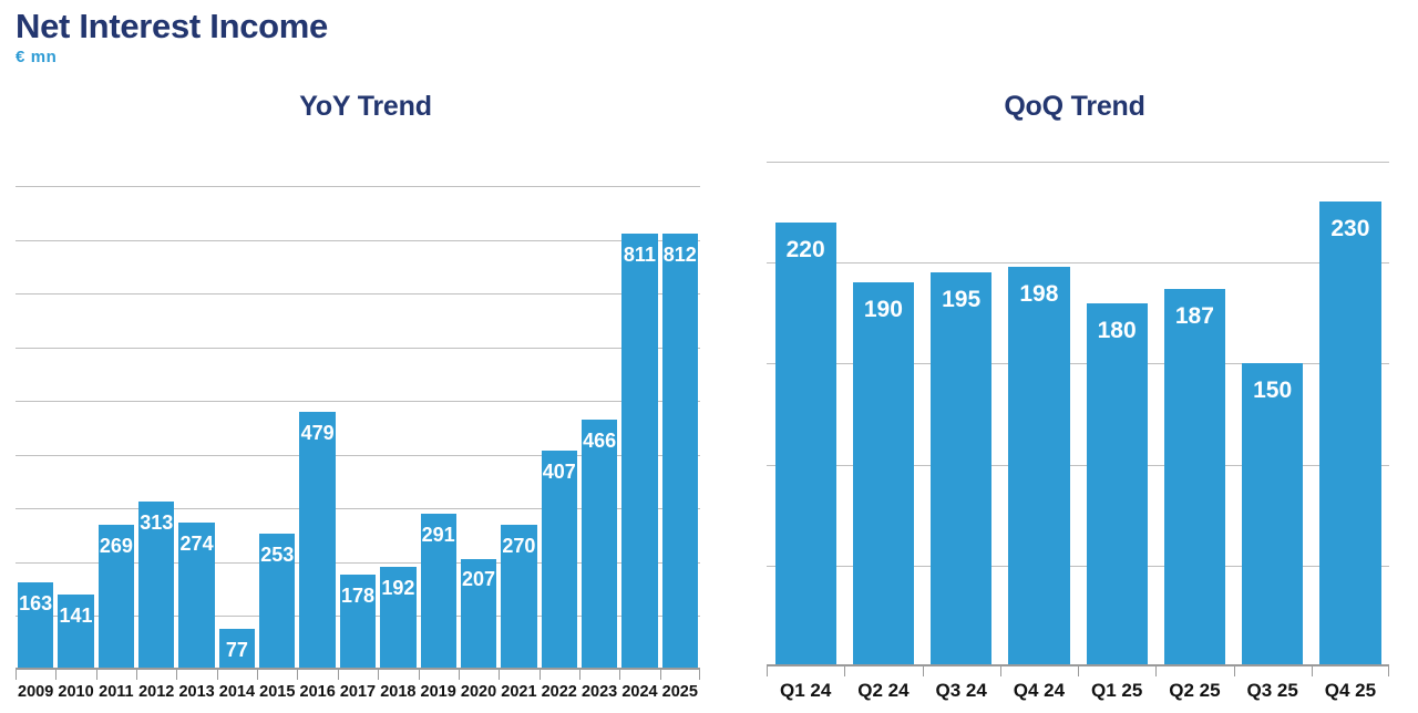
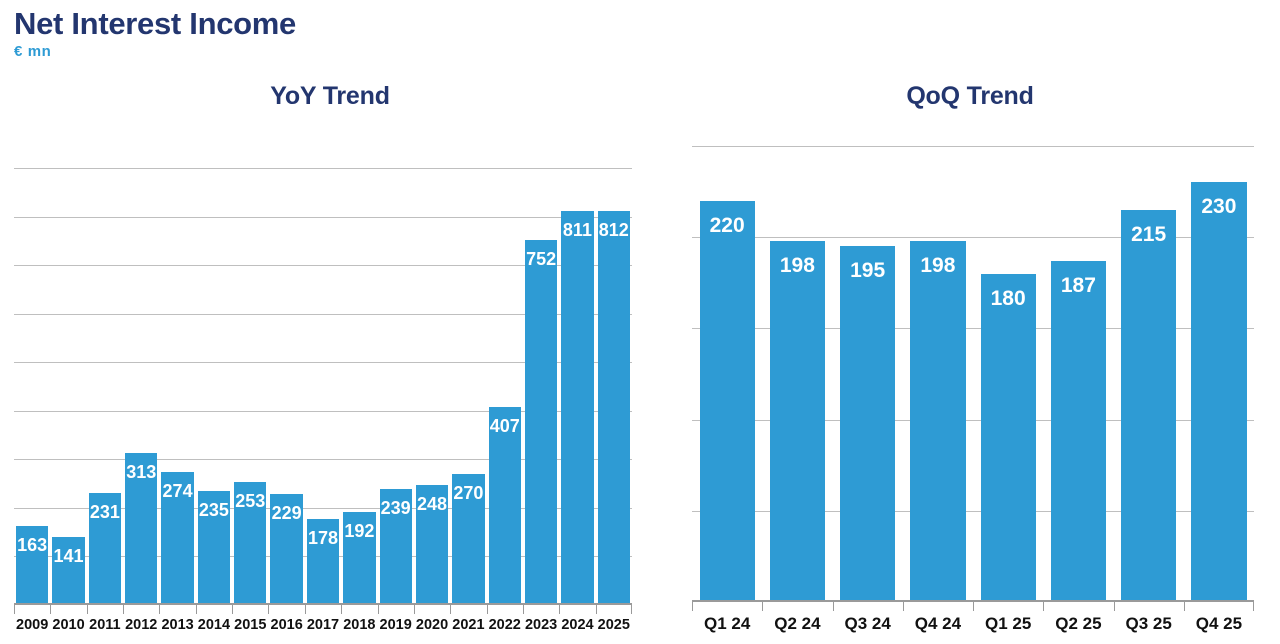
YoY Trend/2011: 269 -> 231
YoY Trend/2014: 77 -> 235
YoY Trend/2016: 479 -> 229
YoY Trend/2019: 291 -> 239
YoY Trend/2020: 207 -> 248
YoY Trend/2023: 466 -> 752
QoQ Trend/Q2 24: 190 -> 198
QoQ Trend/Q3 25: 150 -> 215
